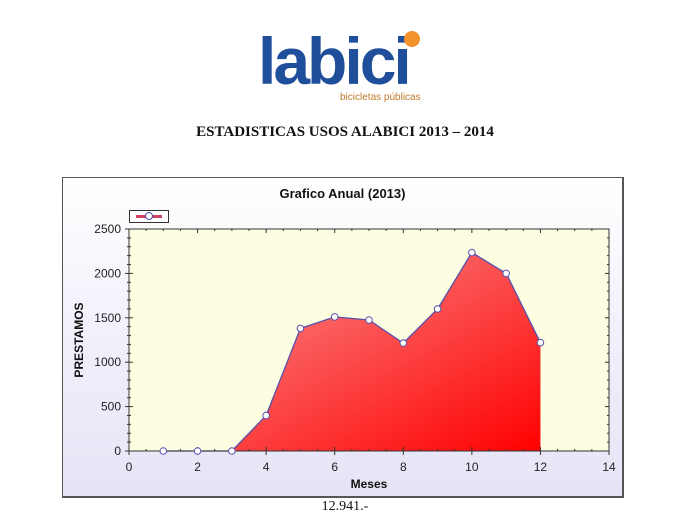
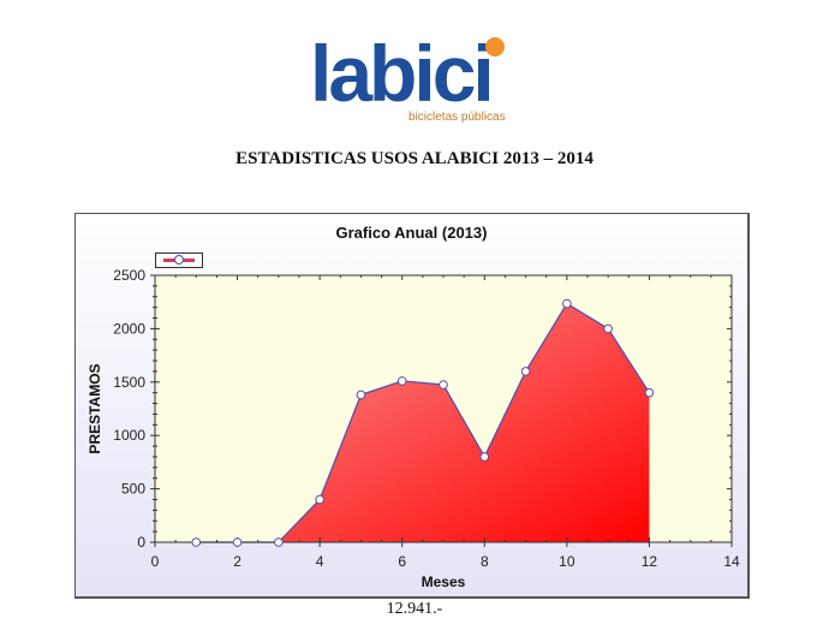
8: 1200 -> 800
12: 1200 -> 1400
